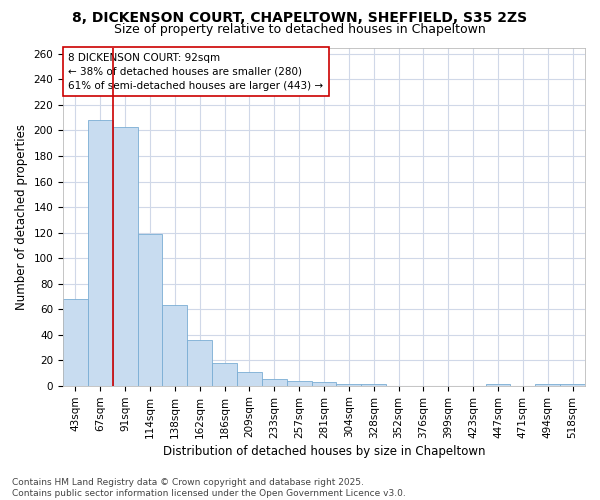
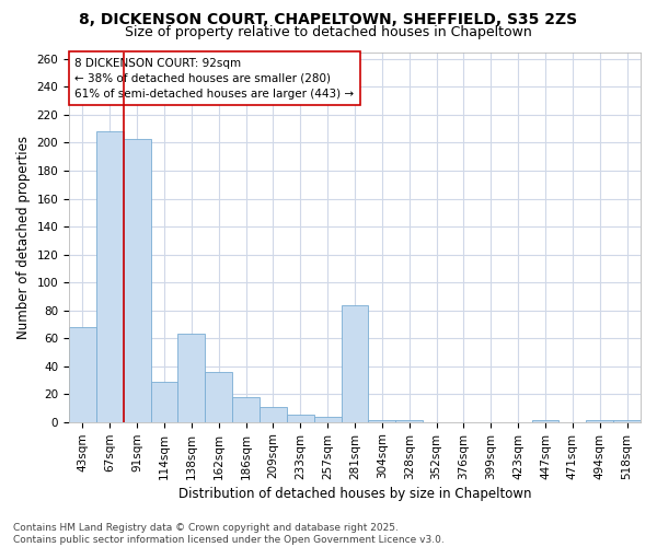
114sqm: 119 -> 29
281sqm: 3 -> 84
